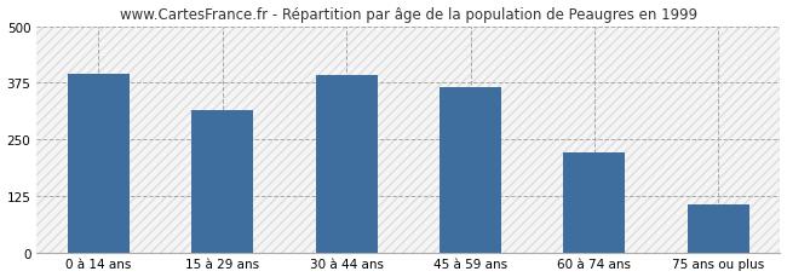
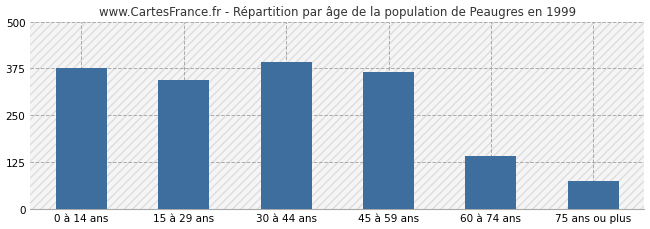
0 à 14 ans: 395 -> 376
15 à 29 ans: 315 -> 344
60 à 74 ans: 220 -> 140
75 ans ou plus: 105 -> 75
